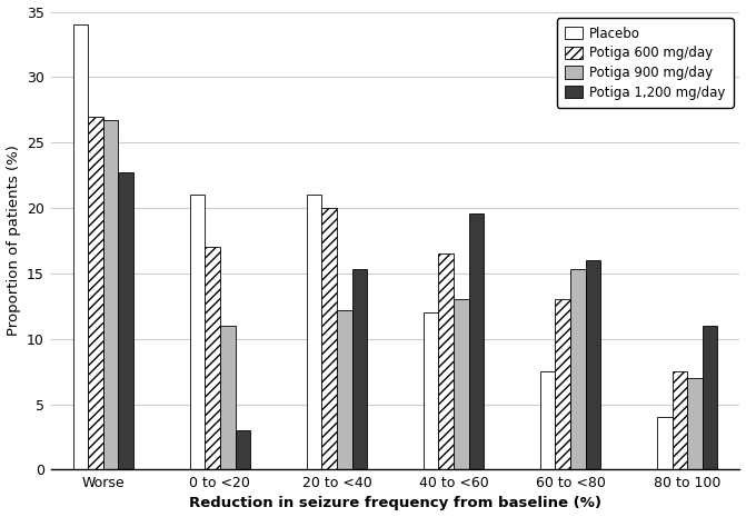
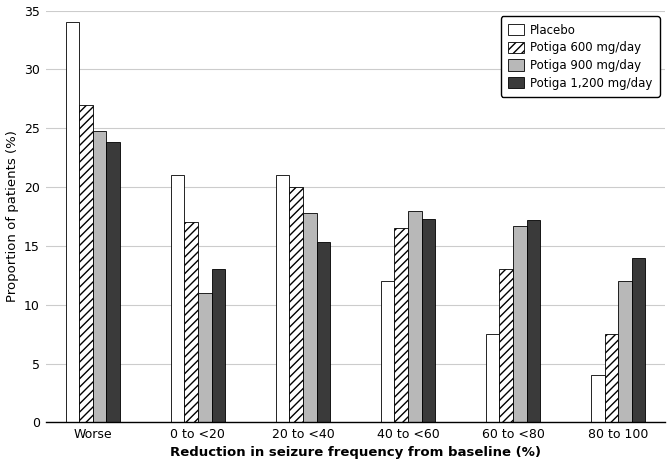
Potiga 900 mg/day/Worse: 26.7 -> 24.8
Potiga 1,200 mg/day/Worse: 22.7 -> 23.8
Potiga 1,200 mg/day/0 to <20: 3.0 -> 13.0
Potiga 900 mg/day/20 to <40: 12.2 -> 17.8
Potiga 900 mg/day/40 to <60: 13.0 -> 18.0
Potiga 1,200 mg/day/40 to <60: 19.6 -> 17.3
Potiga 900 mg/day/60 to <80: 15.3 -> 16.7
Potiga 1,200 mg/day/60 to <80: 16.0 -> 17.2
Potiga 900 mg/day/80 to 100: 7.0 -> 12.0
Potiga 1,200 mg/day/80 to 100: 11.0 -> 14.0
